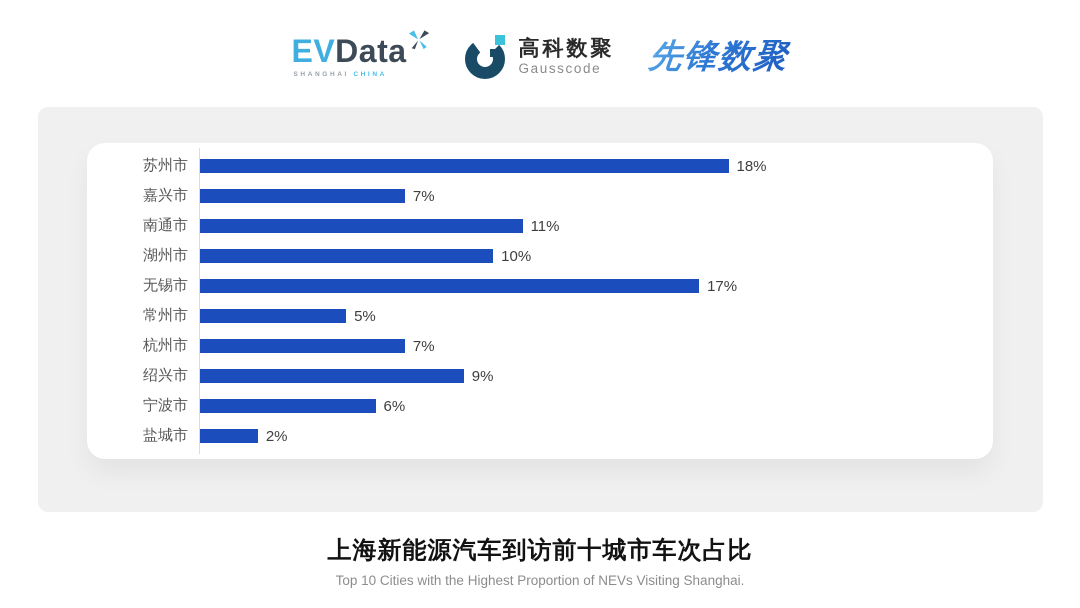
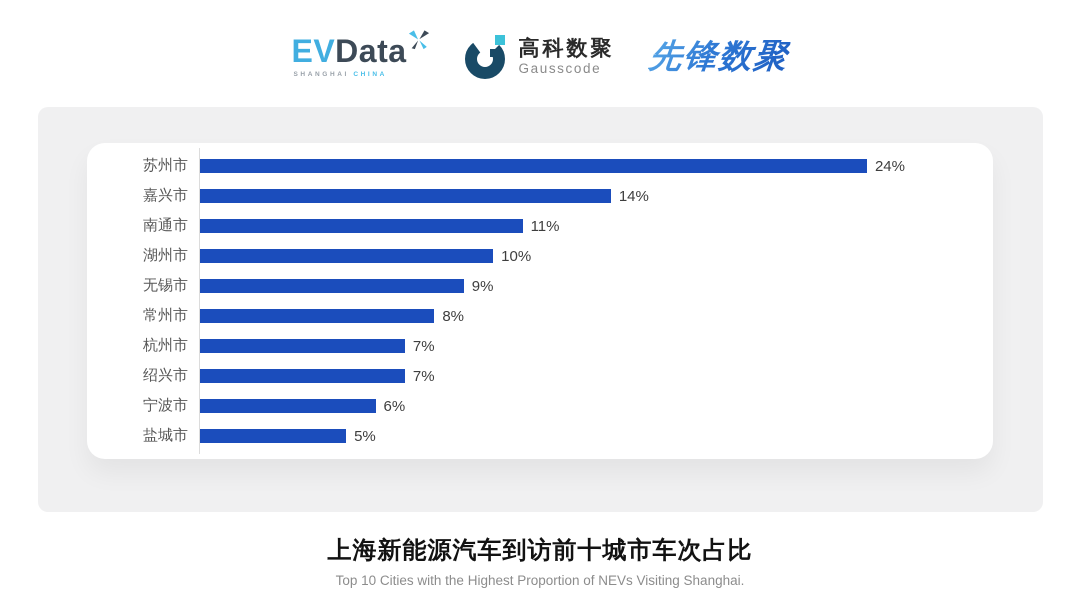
苏州市: 18% -> 24%
嘉兴市: 7% -> 14%
无锡市: 17% -> 9%
常州市: 5% -> 8%
绍兴市: 9% -> 7%
盐城市: 2% -> 5%
